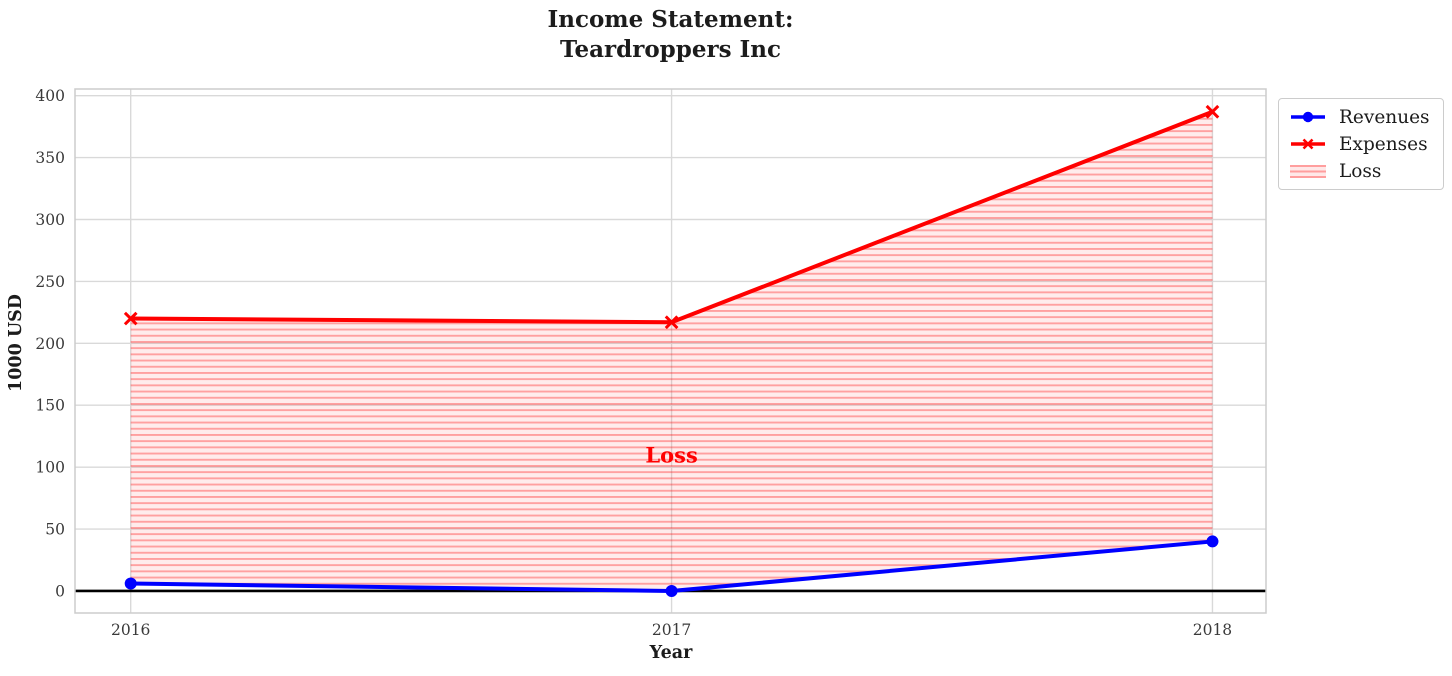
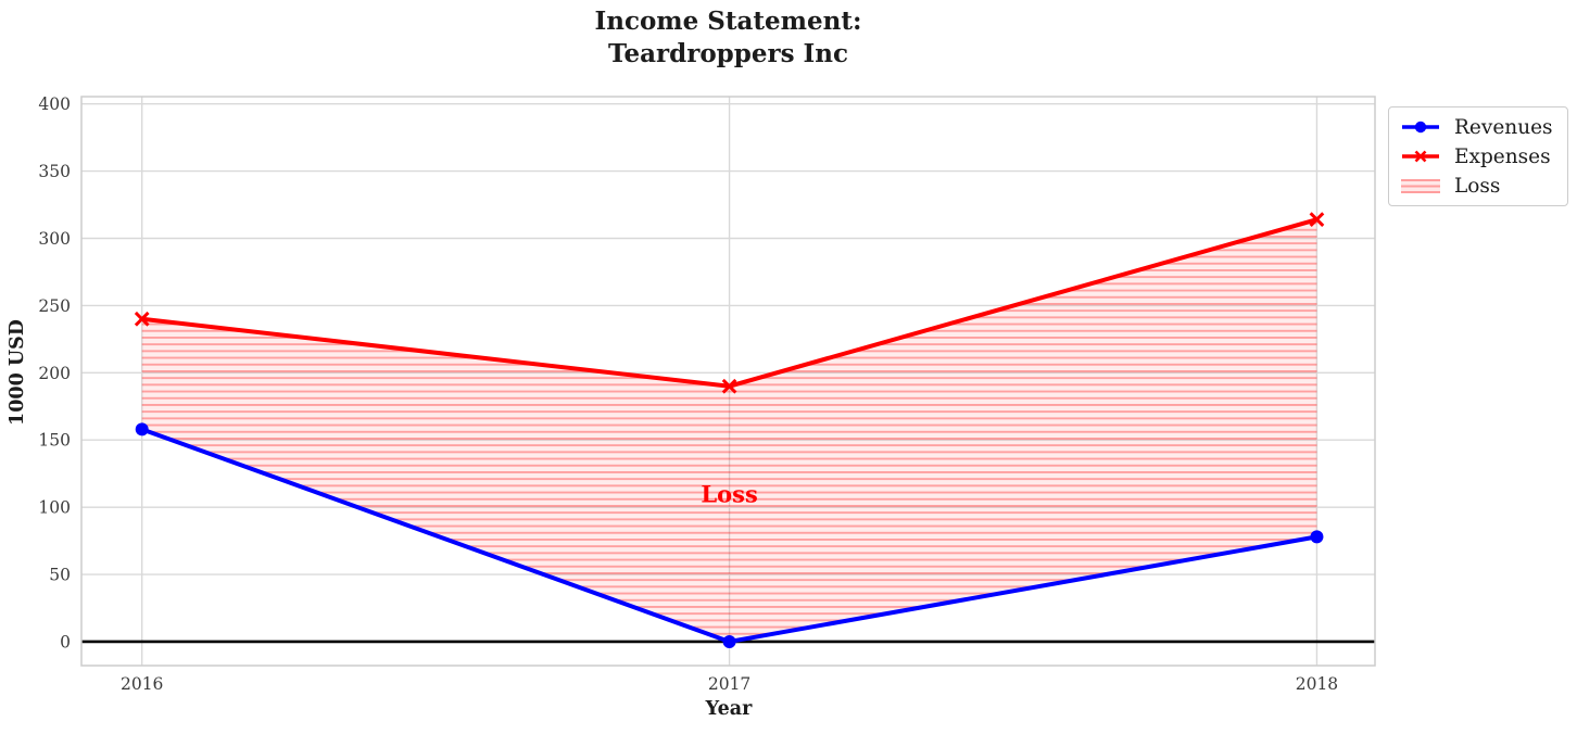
Revenues/2016: 6 -> 158
Expenses/2016: 220 -> 240
Expenses/2017: 217 -> 190
Revenues/2018: 40 -> 78
Expenses/2018: 387 -> 314
